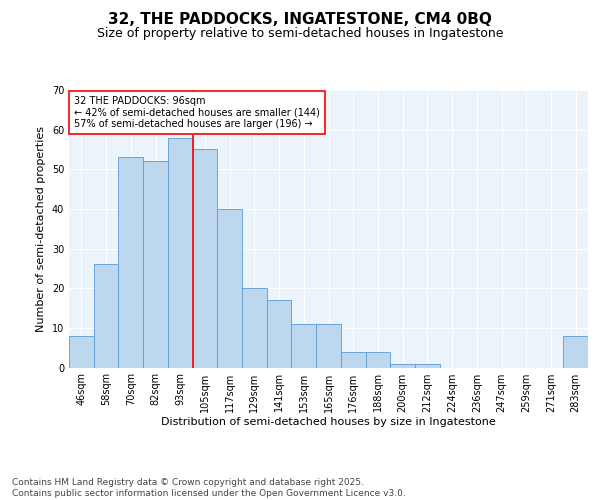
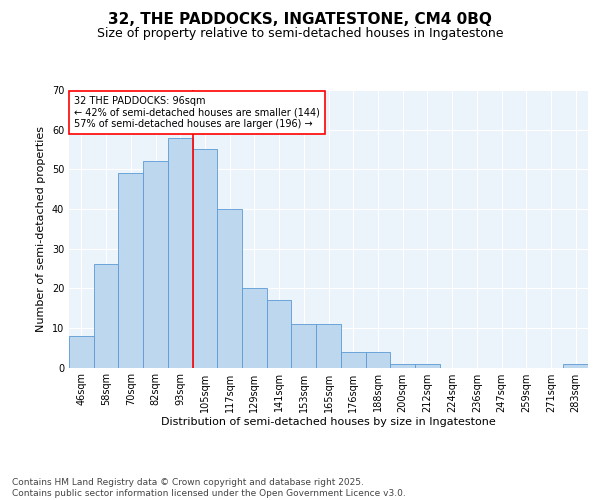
70sqm: 53 -> 49
283sqm: 8 -> 1
